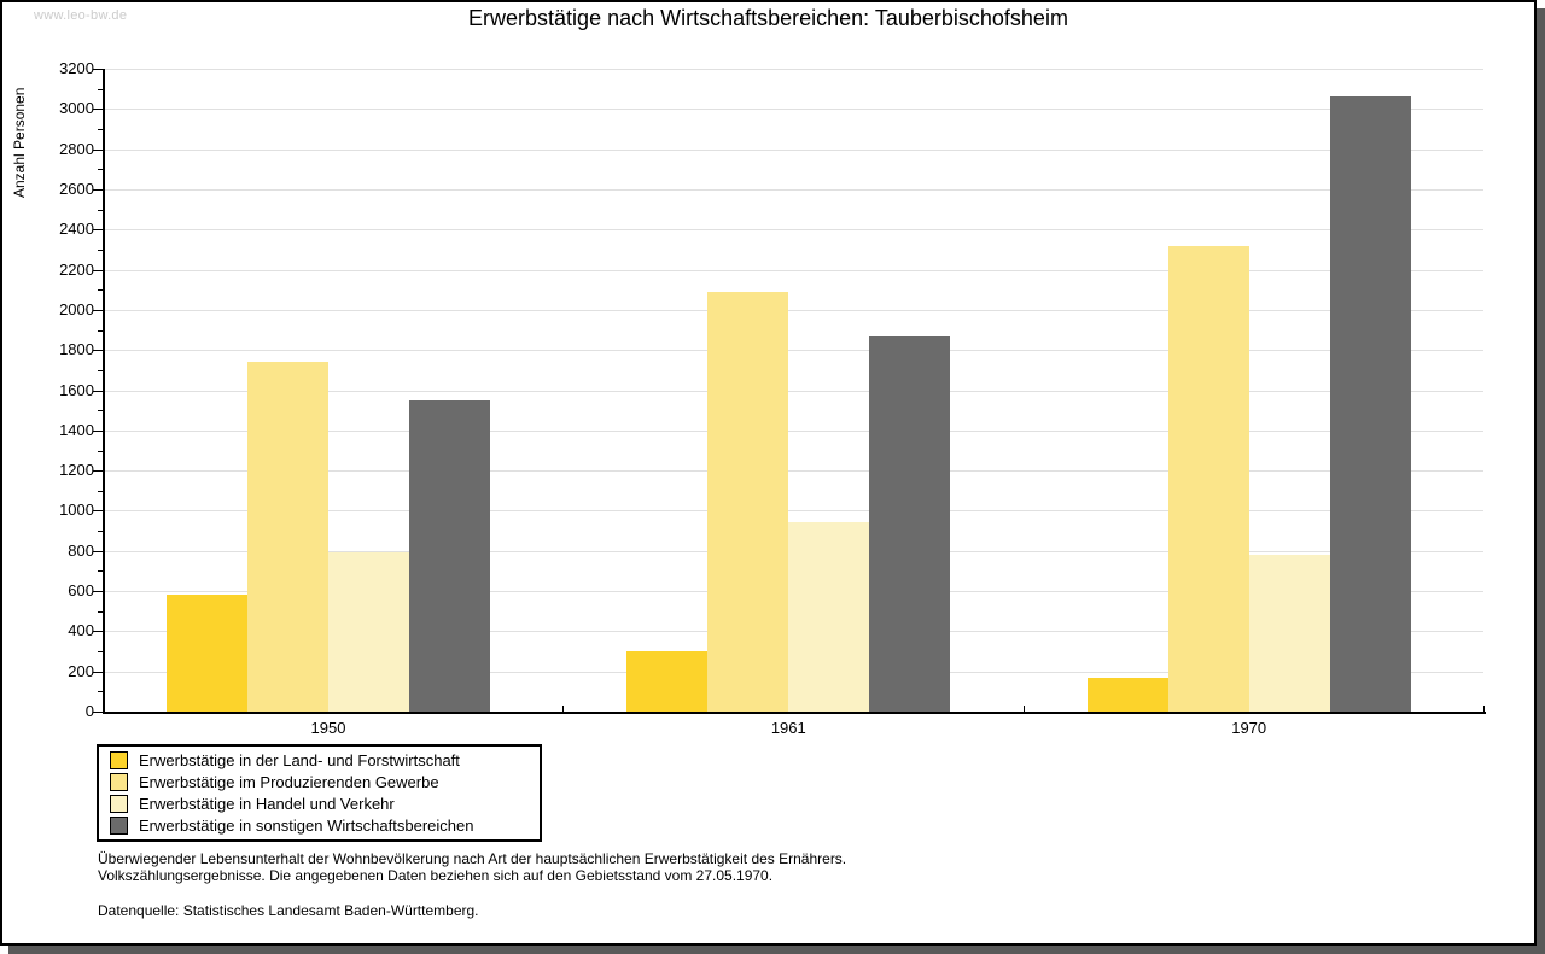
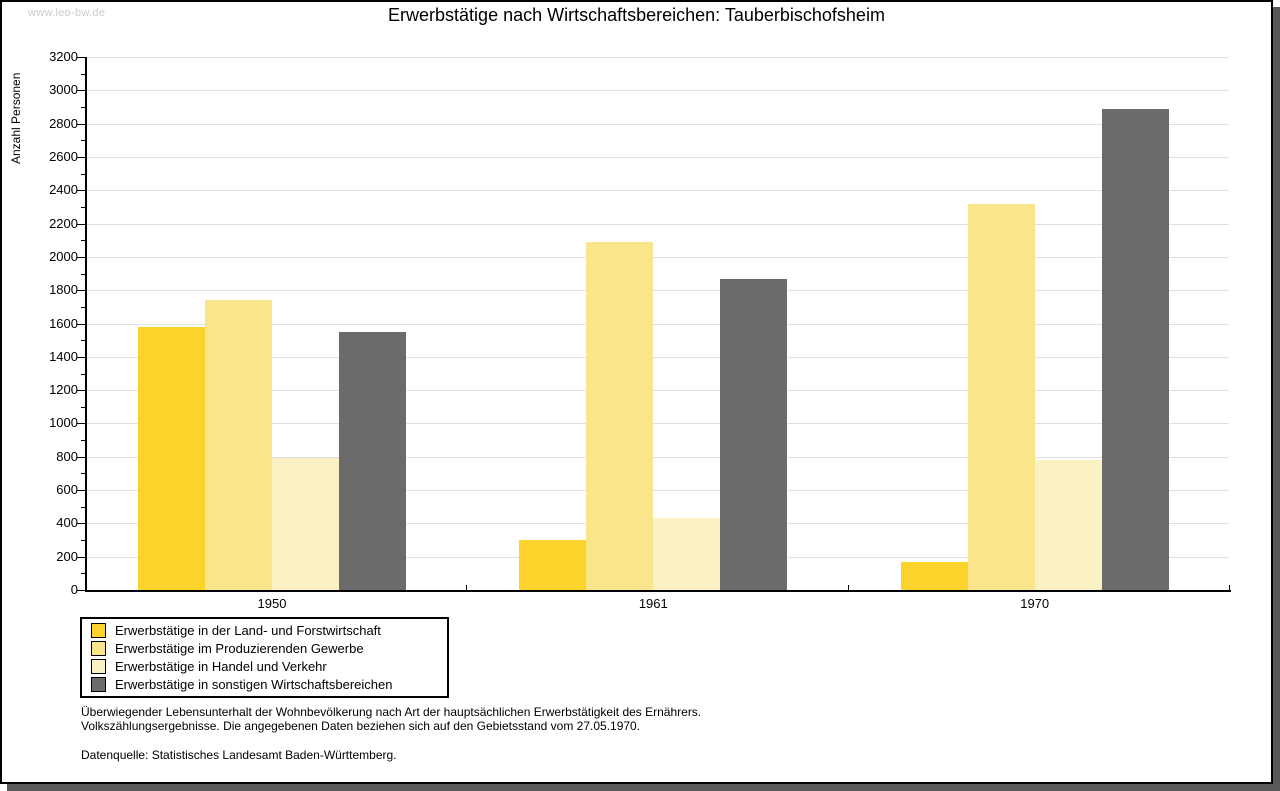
Erwerbstätige in der Land- und Forstwirtschaft/1950: 580 -> 1580
Erwerbstätige in Handel und Verkehr/1961: 940 -> 430
Erwerbstätige in sonstigen Wirtschaftsbereichen/1970: 3060 -> 2890
